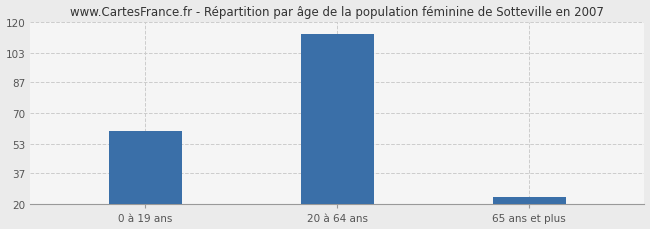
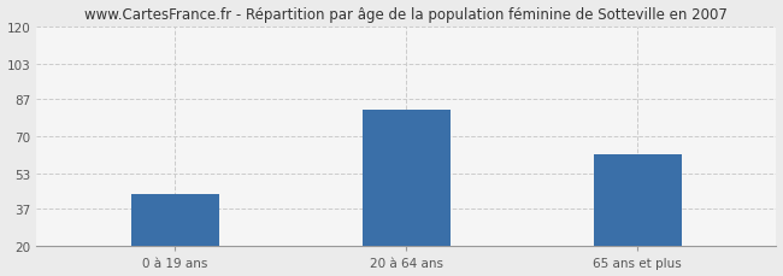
0 à 19 ans: 60 -> 44
20 à 64 ans: 113 -> 82
65 ans et plus: 24 -> 62
